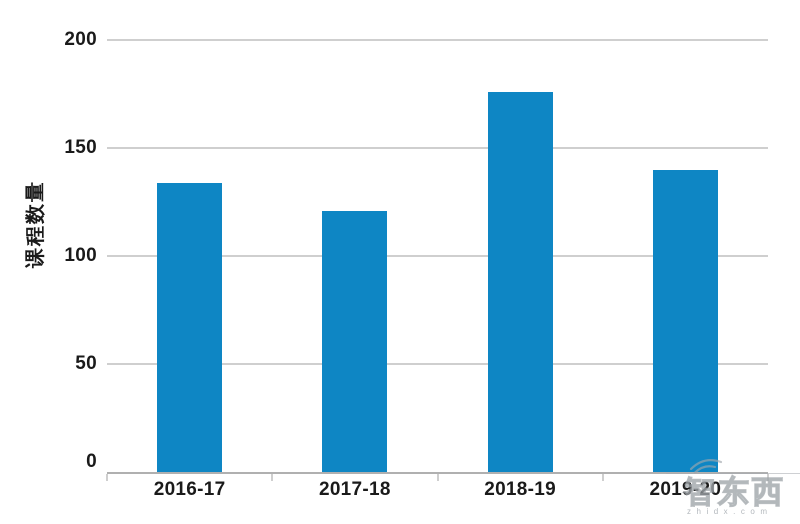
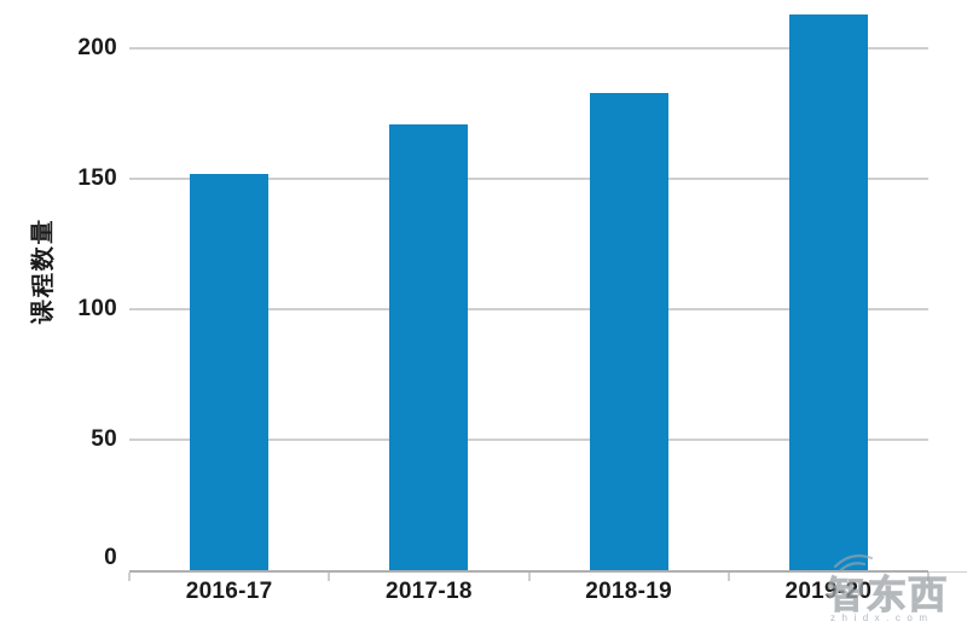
2016-17: 134 -> 152
2017-18: 121 -> 171
2018-19: 176 -> 183
2019-20: 140 -> 213
